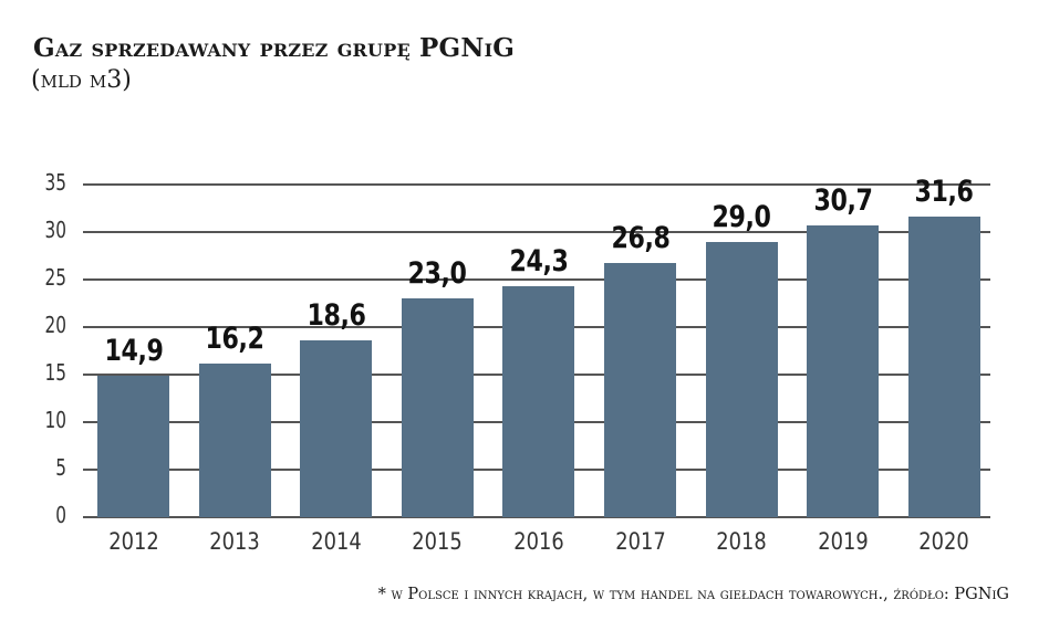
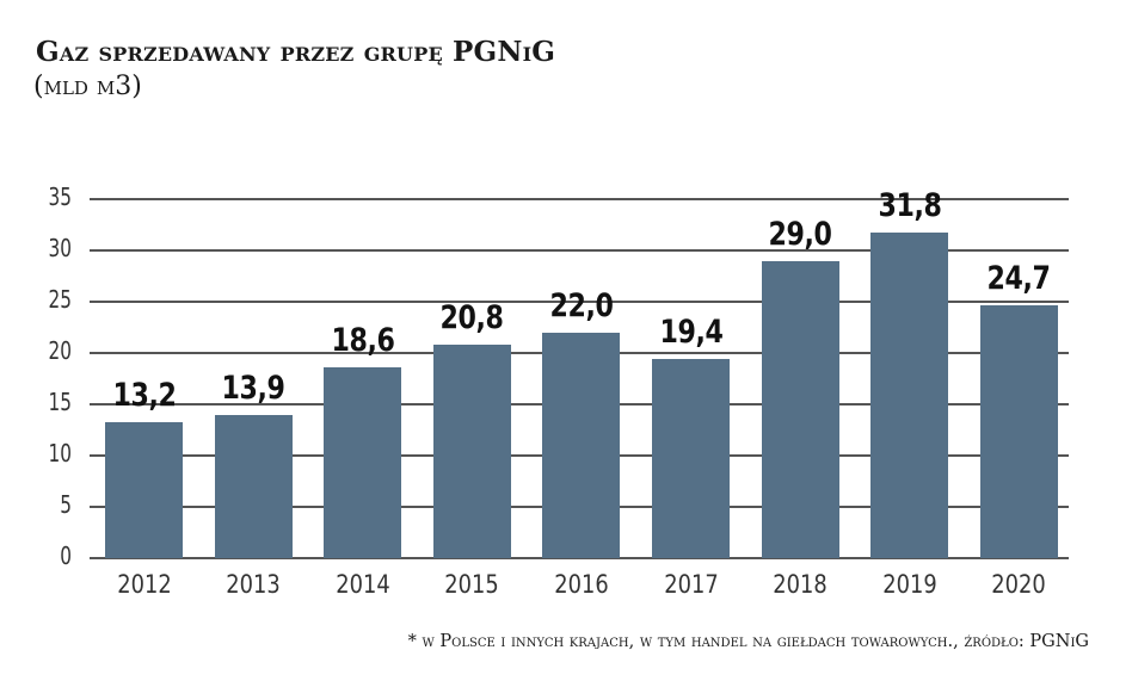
2012: 14,9 -> 13,2
2013: 16,2 -> 13,9
2015: 23,0 -> 20,8
2016: 24,3 -> 22,0
2017: 26,8 -> 19,4
2019: 30,7 -> 31,8
2020: 31,6 -> 24,7
